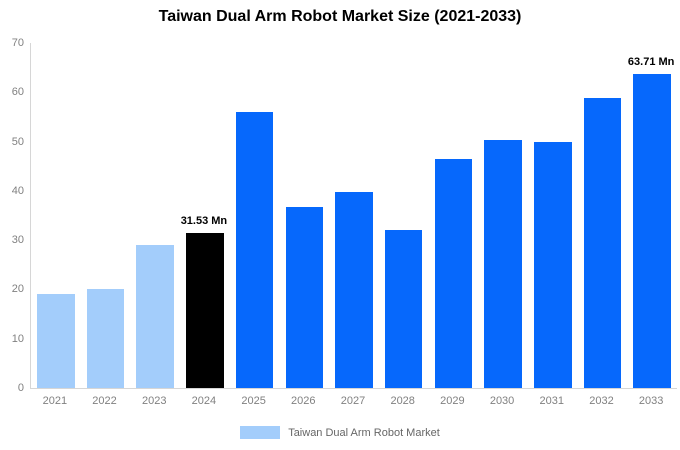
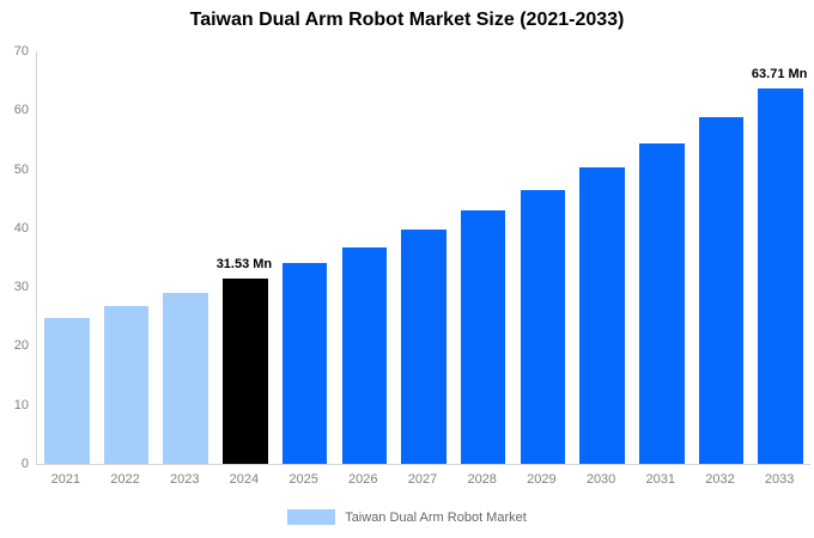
2021: 19 -> 25
2022: 20 -> 27
2025: 56 -> 34
2028: 32 -> 43
2031: 50 -> 54
